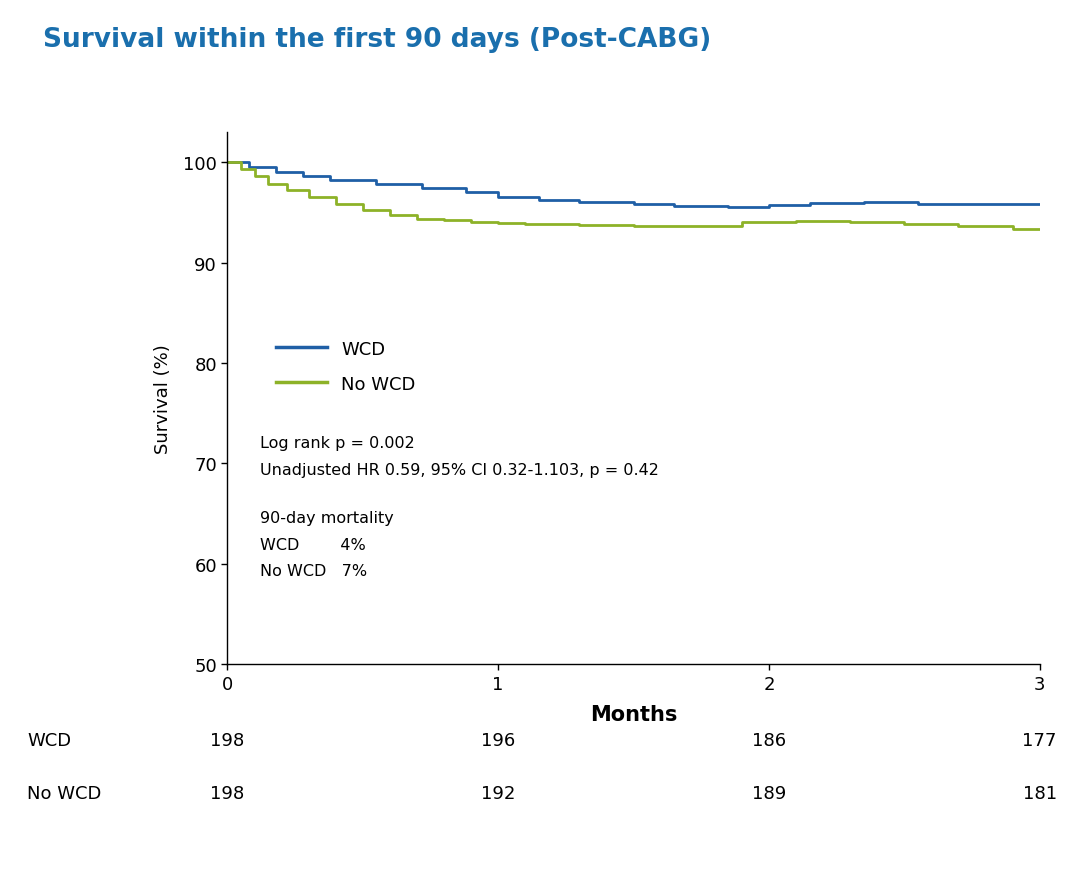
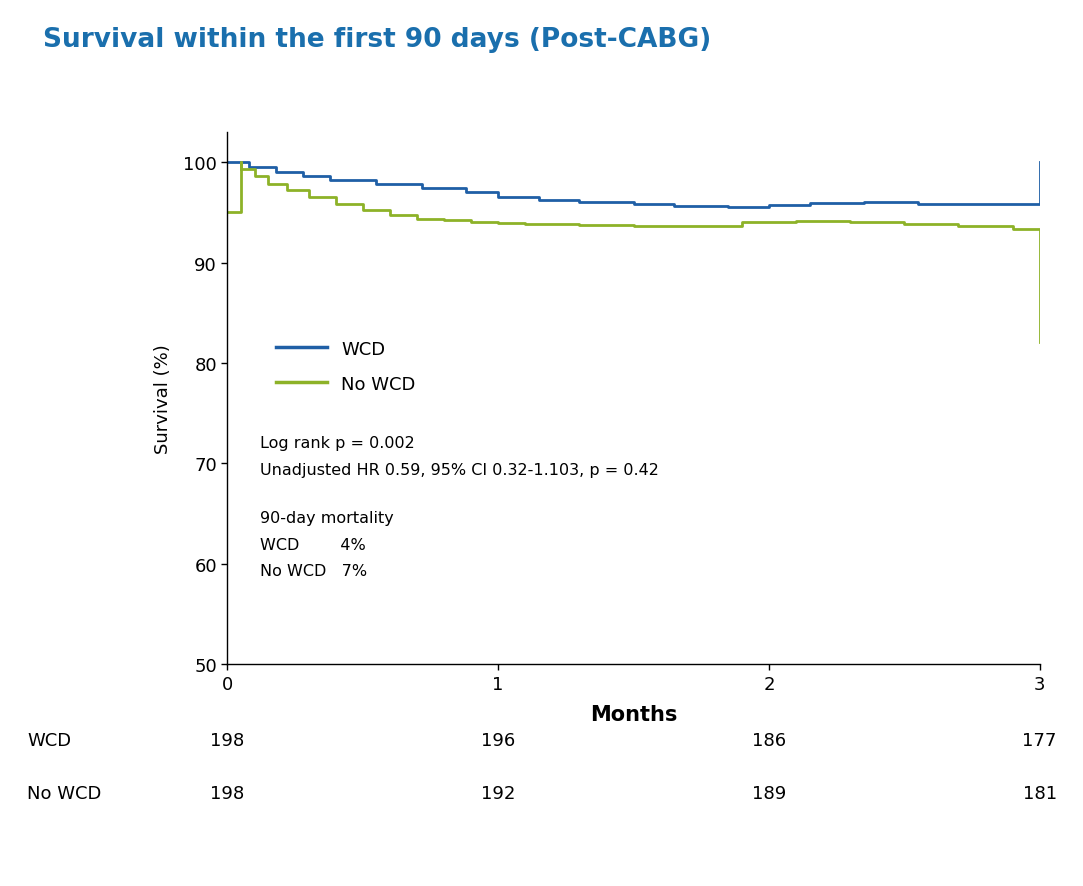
No WCD/0: 100.0 -> 95.0
WCD/3: 95.8 -> 100.0
No WCD/3: 93.3 -> 82.1
